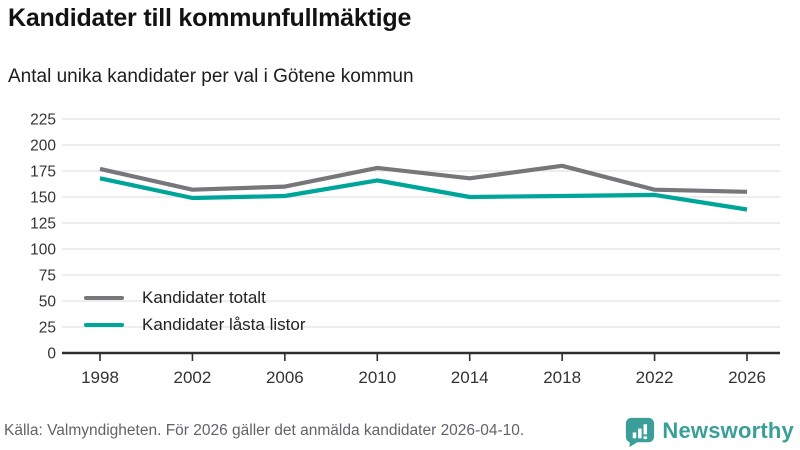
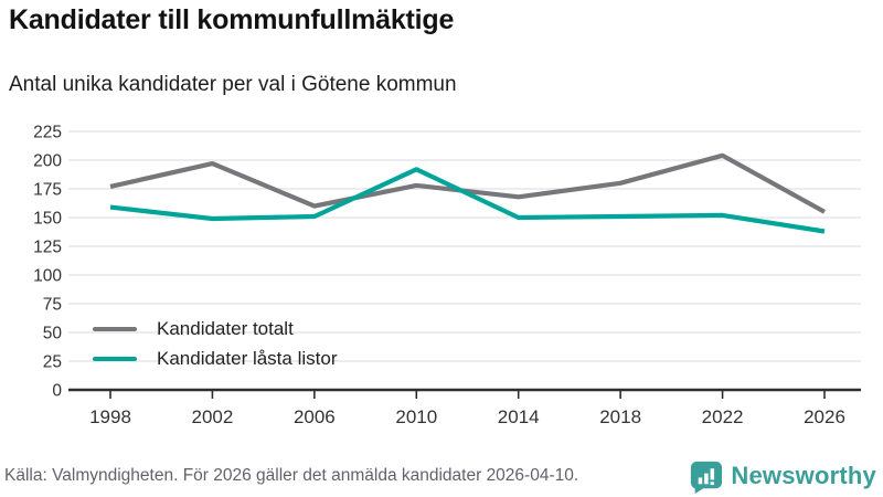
Kandidater låsta listor/1998: 168 -> 159
Kandidater totalt/2002: 157 -> 197
Kandidater låsta listor/2010: 166 -> 192
Kandidater totalt/2022: 157 -> 204
